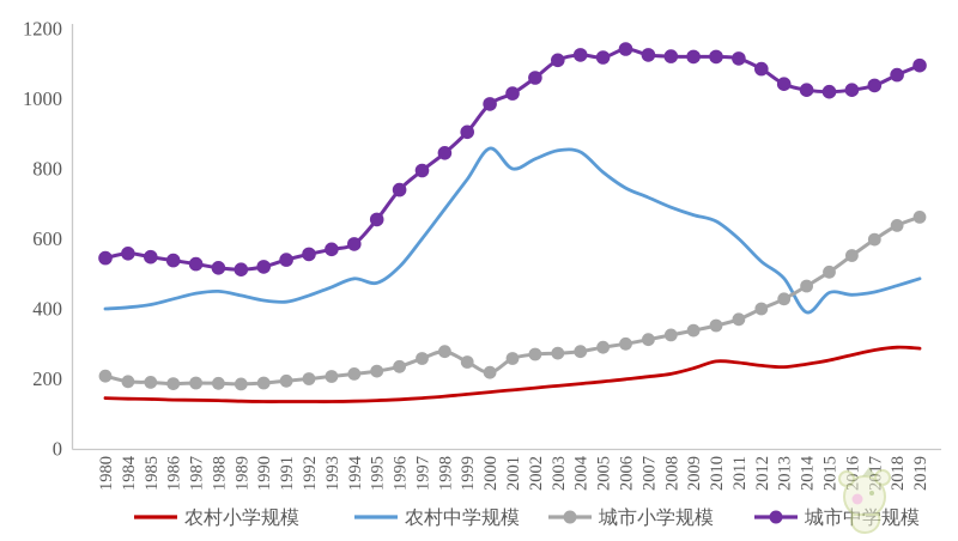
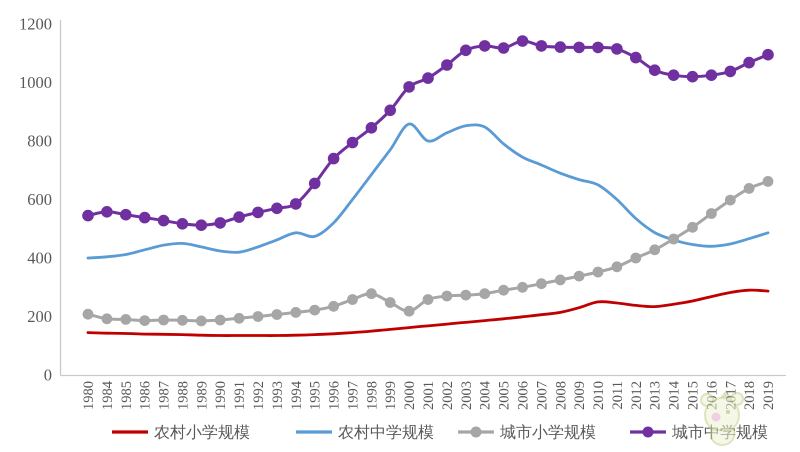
农村中学规模/2014: 390 -> 460
